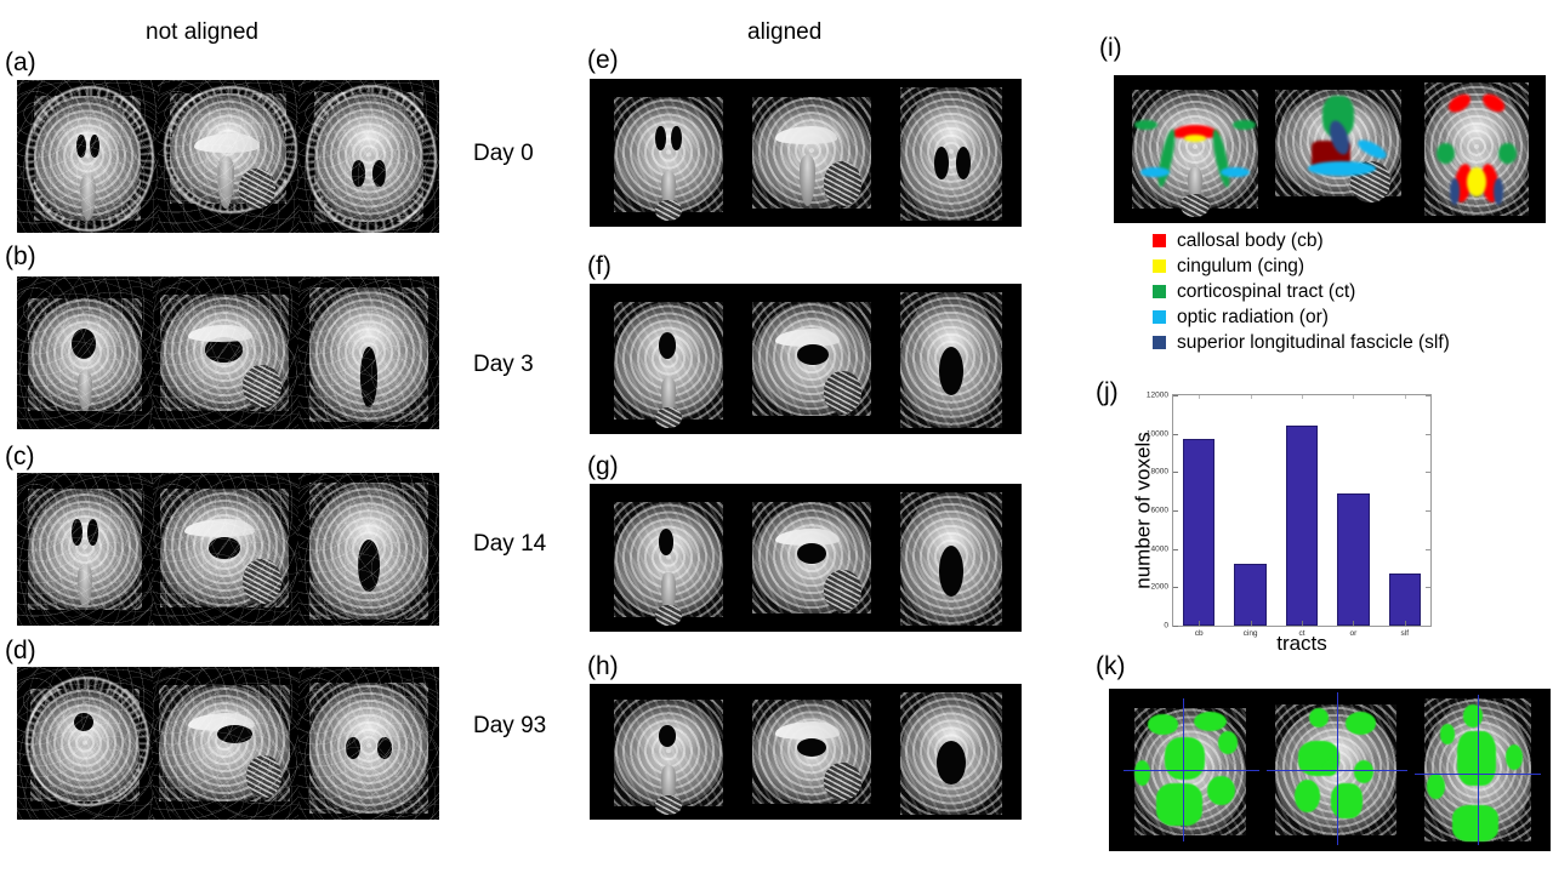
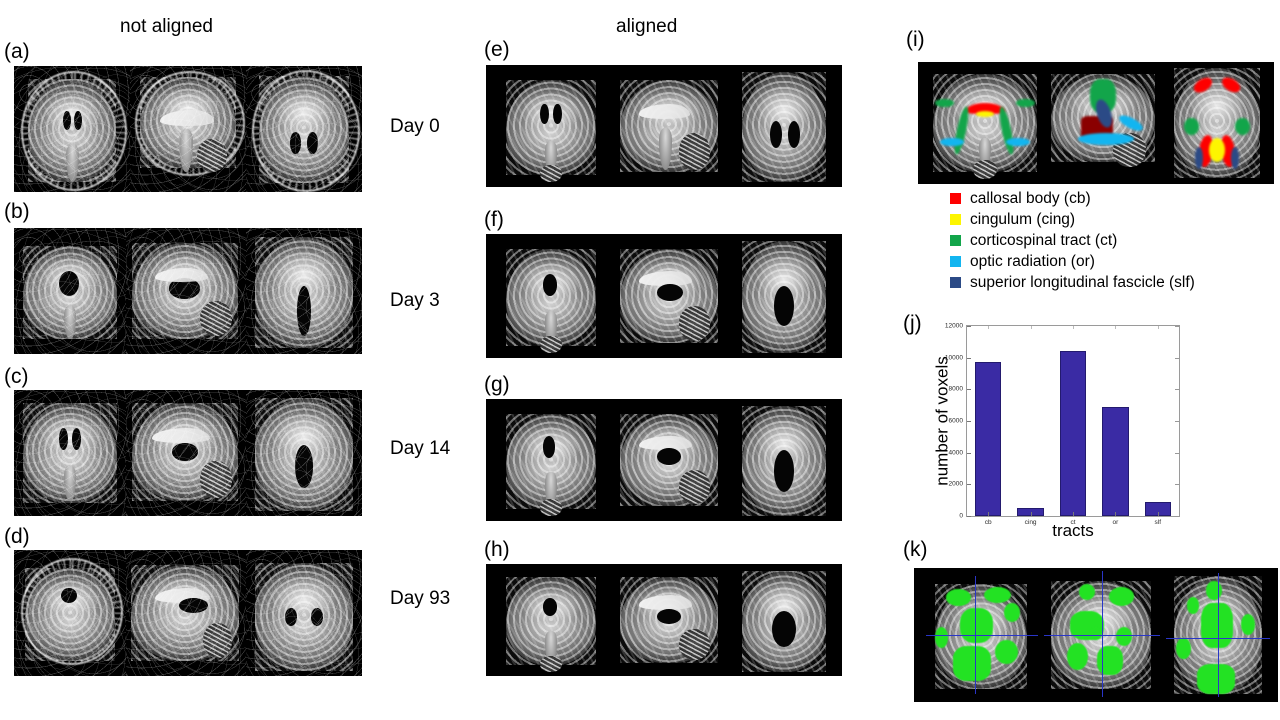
cing: 3200 -> 500
slf: 2700 -> 900
